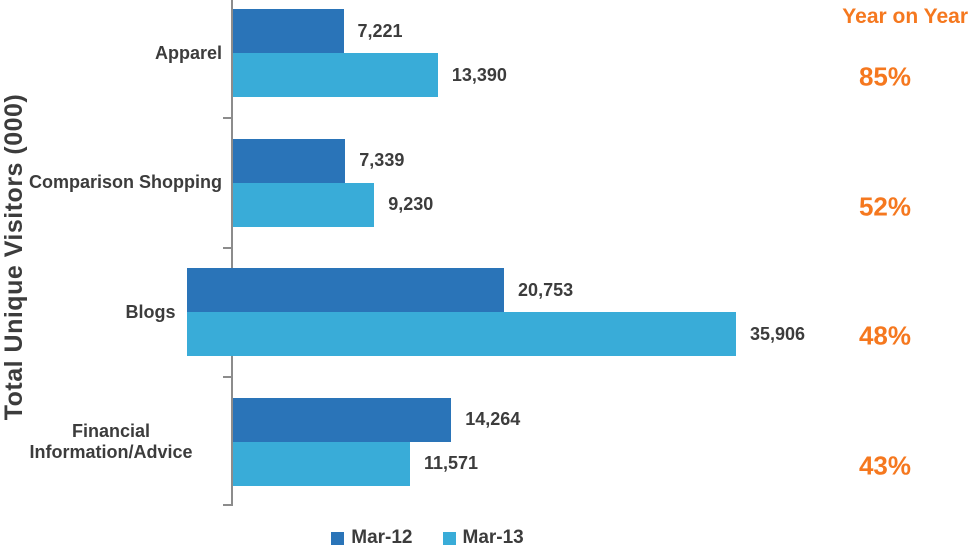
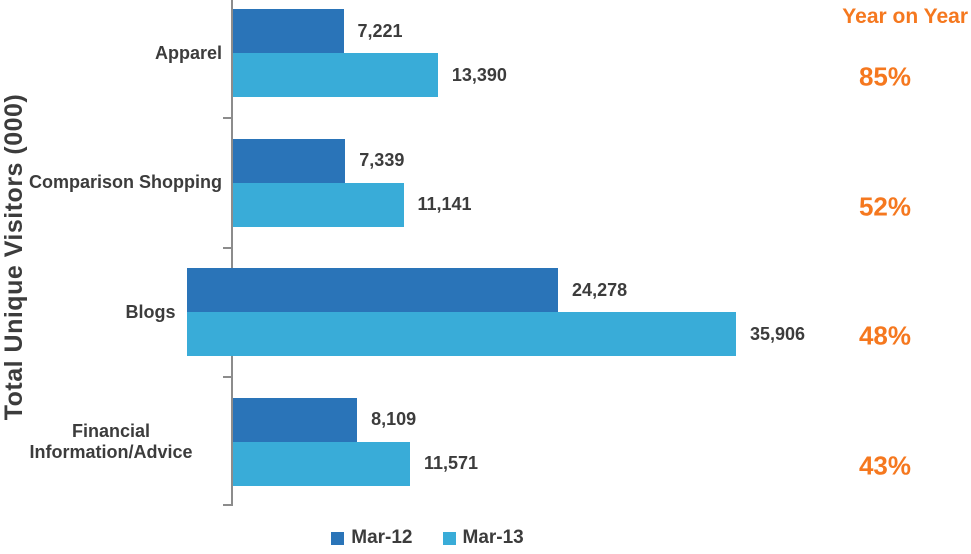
Mar-13/Comparison Shopping: 9,230 -> 11,141
Mar-12/Blogs: 20,753 -> 24,278
Mar-12/Financial Information/Advice: 14,264 -> 8,109
